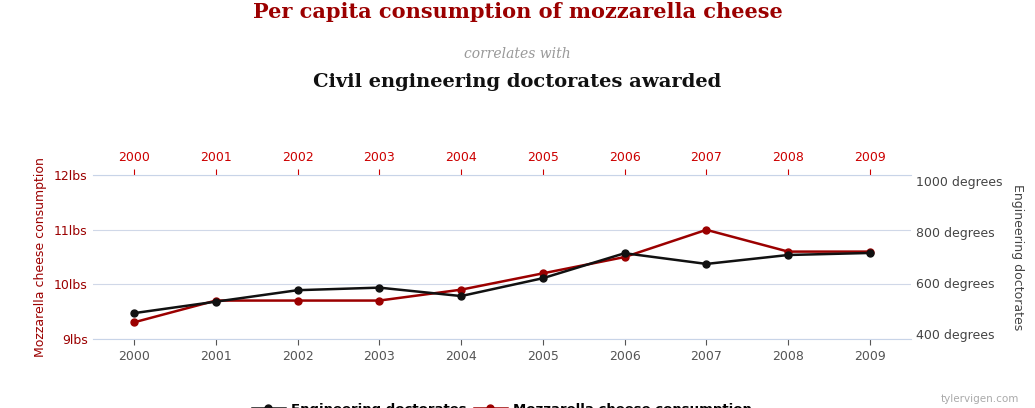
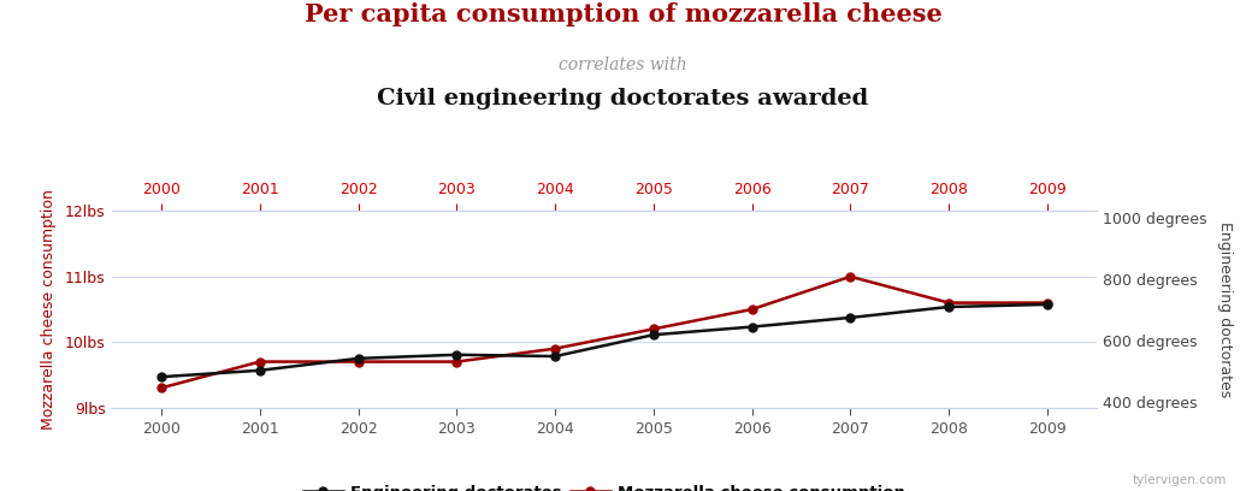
Engineering doctorates/2001: 525 degrees -> 501 degrees
Engineering doctorates/2002: 570 degrees -> 540 degrees
Engineering doctorates/2003: 580 degrees -> 552 degrees
Engineering doctorates/2006: 715 degrees -> 643 degrees
